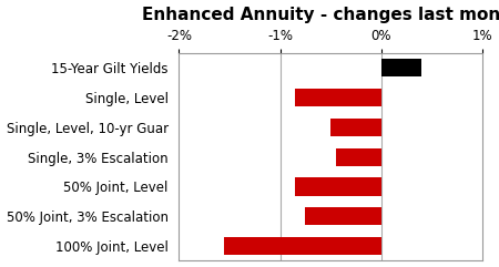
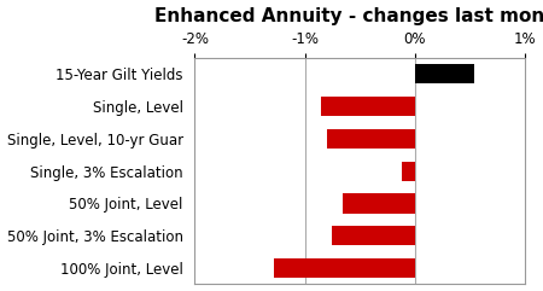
15-Year Gilt Yields: 0.40% -> 0.54%
Single, Level, 10-yr Guar: -0.50% -> -0.80%
Single, 3% Escalation: -0.45% -> -0.12%
50% Joint, Level: -0.85% -> -0.66%
100% Joint, Level: -1.55% -> -1.28%
